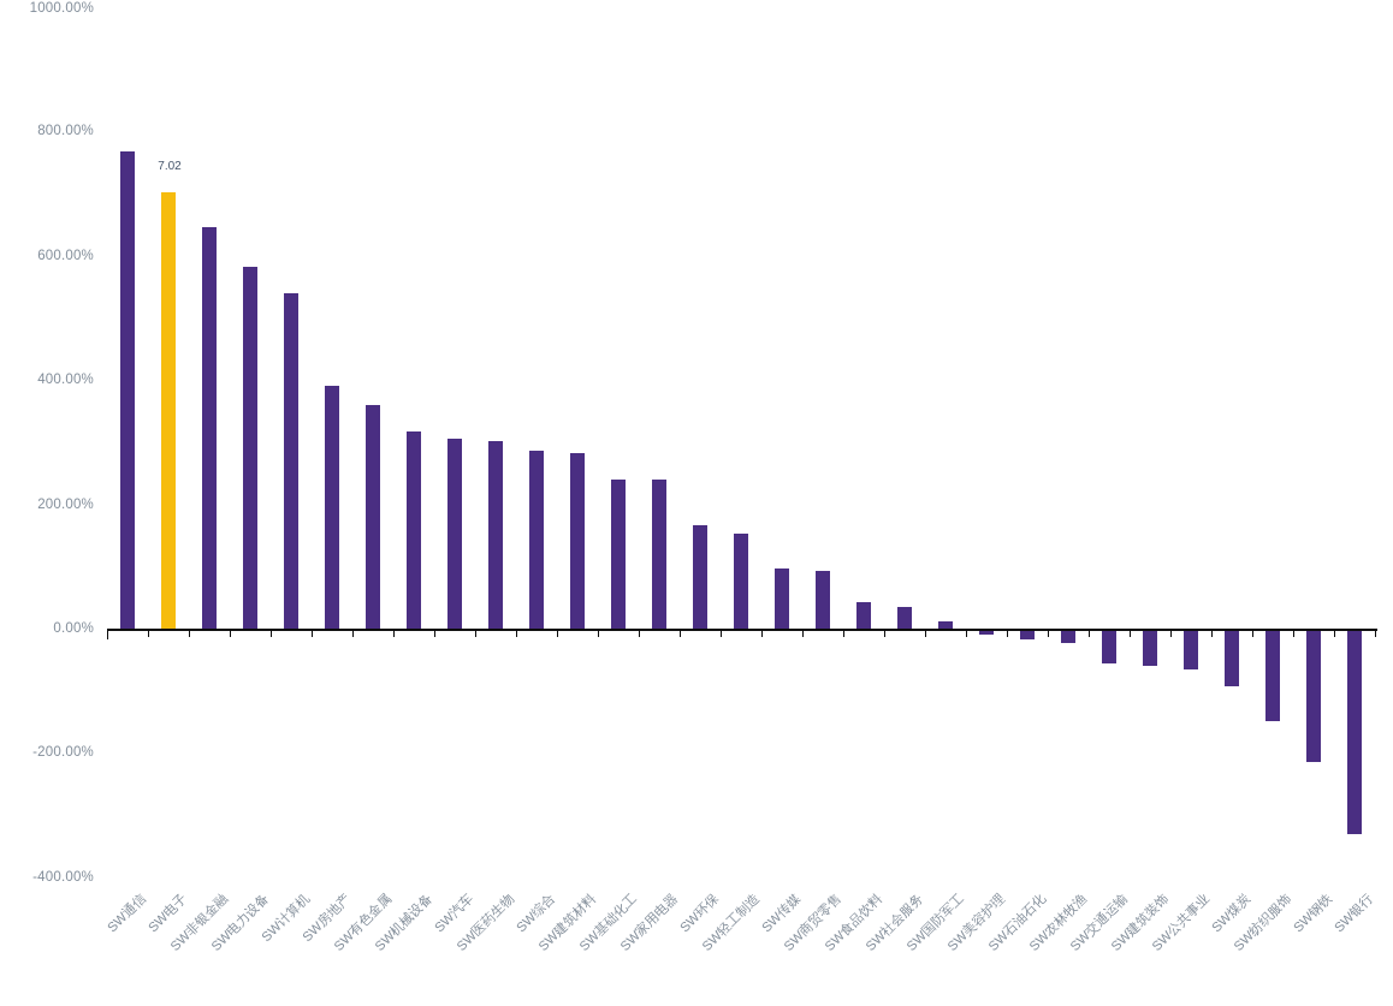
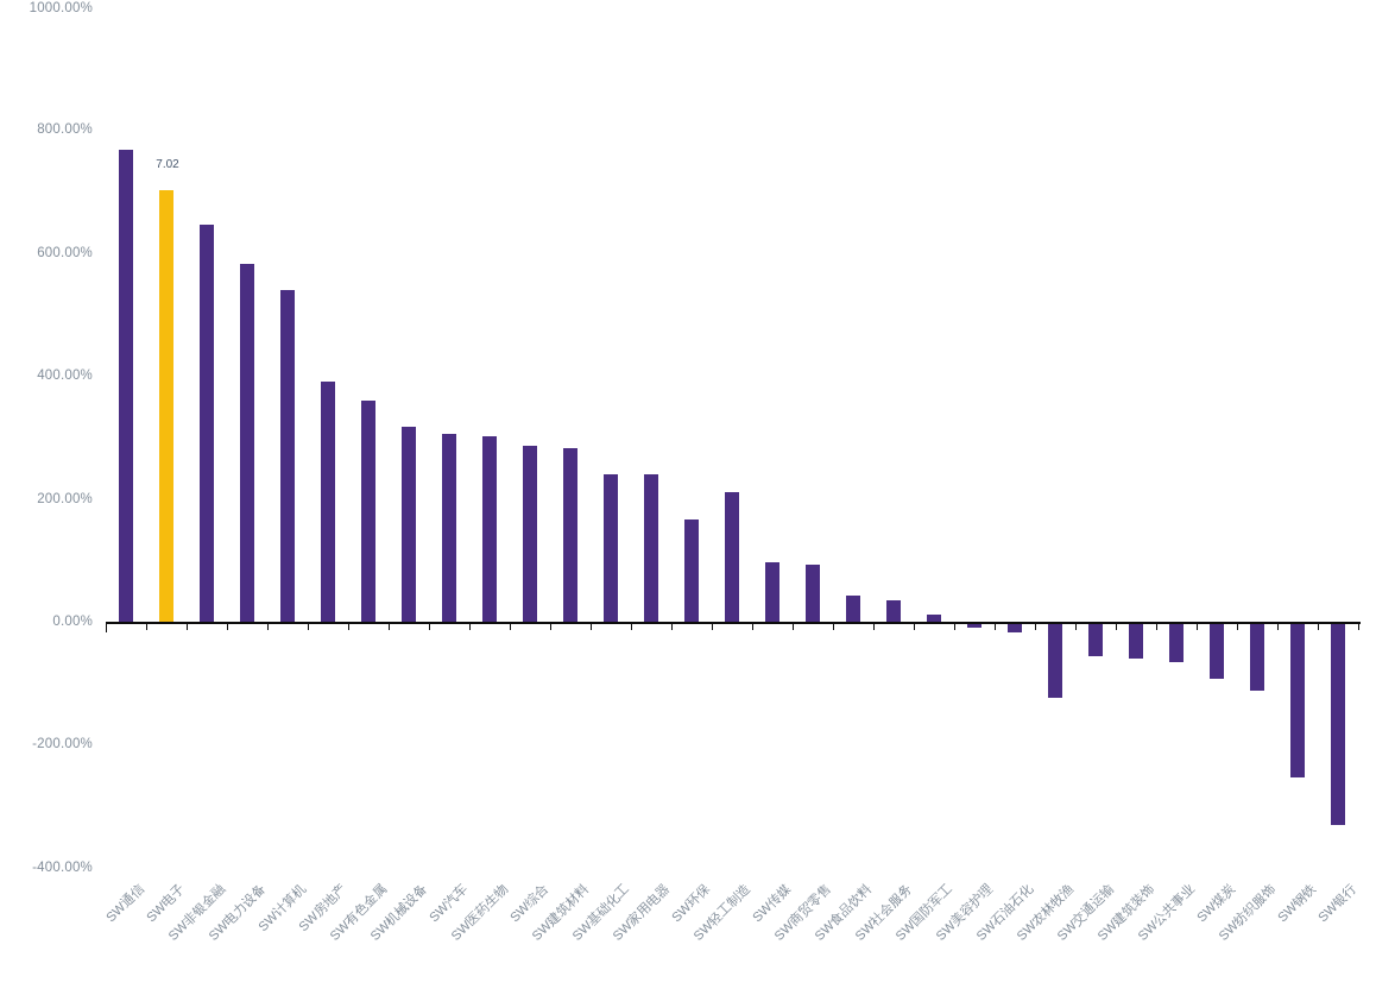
SW轻工制造: 150% -> 210%
SW农林牧渔: -20% -> -120%
SW纺织服饰: -140% -> -110%
SW钢铁: -210% -> -250%
